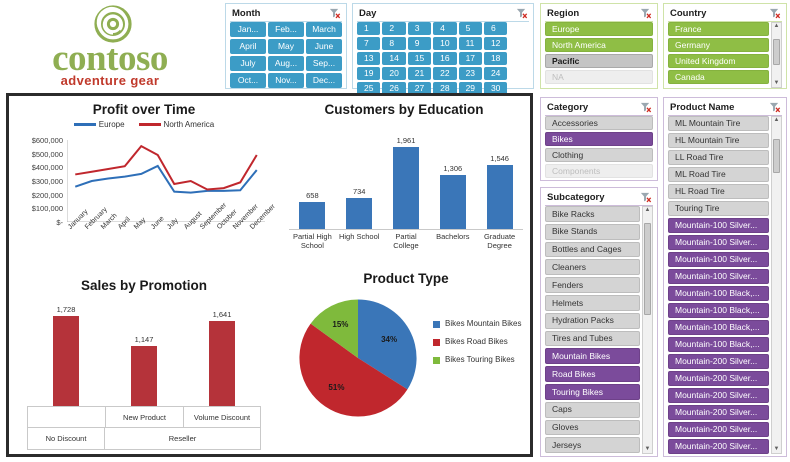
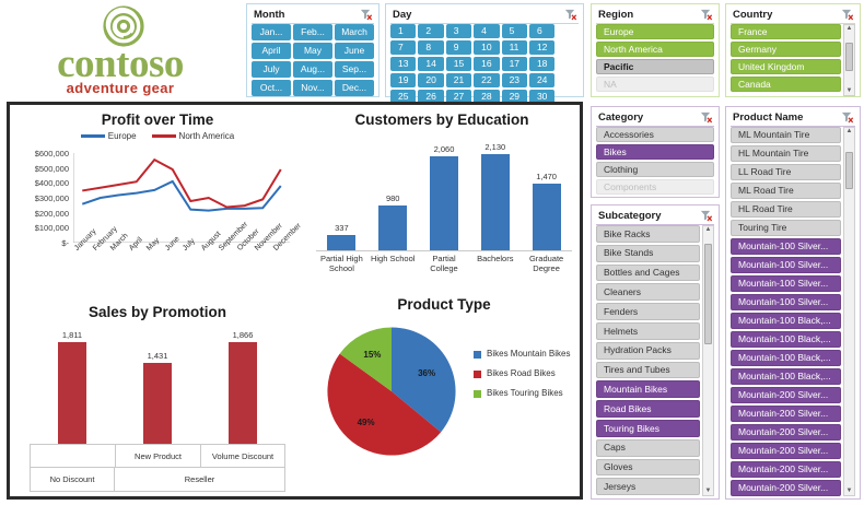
Customers by Education/Partial High School: 658 -> 337
Customers by Education/High School: 734 -> 980
Customers by Education/Partial College: 1,961 -> 2,060
Customers by Education/Bachelors: 1,306 -> 2,130
Customers by Education/Graduate Degree: 1,546 -> 1,470
Sales by Promotion/No Discount: 1,728 -> 1,811
Sales by Promotion/New Product: 1,147 -> 1,431
Sales by Promotion/Volume Discount: 1,641 -> 1,866
Product Type/Bikes Mountain Bikes: 34% -> 36%
Product Type/Bikes Road Bikes: 51% -> 49%
